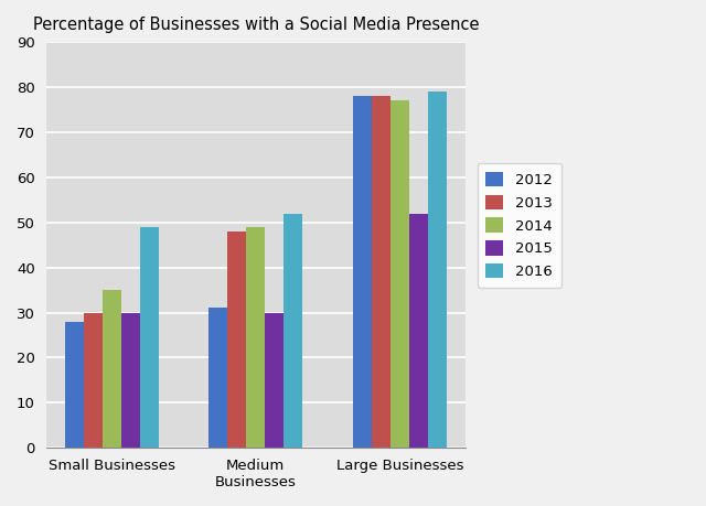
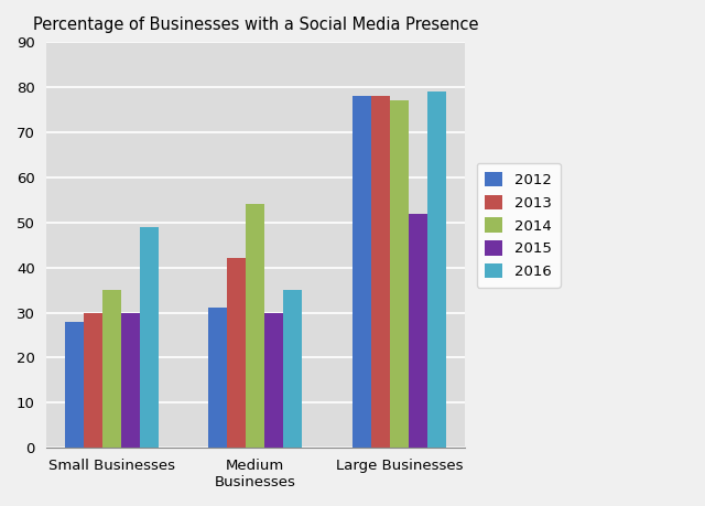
2013/Medium Businesses: 48 -> 42
2014/Medium Businesses: 49 -> 54
2016/Medium Businesses: 52 -> 35
